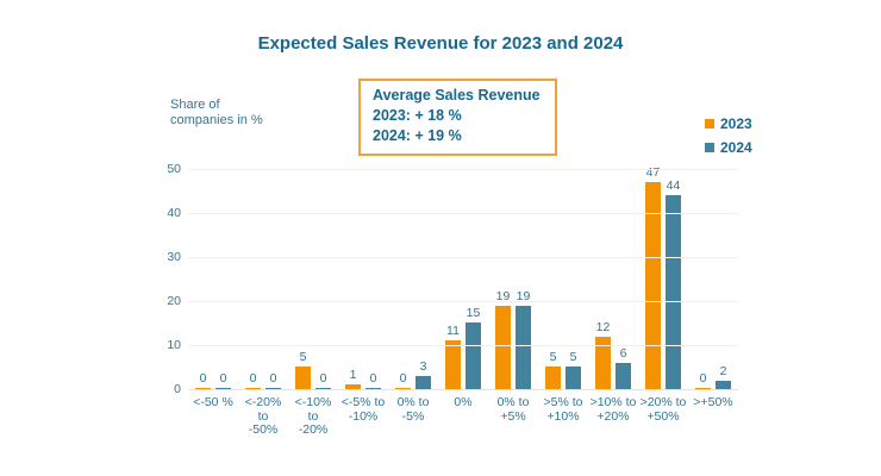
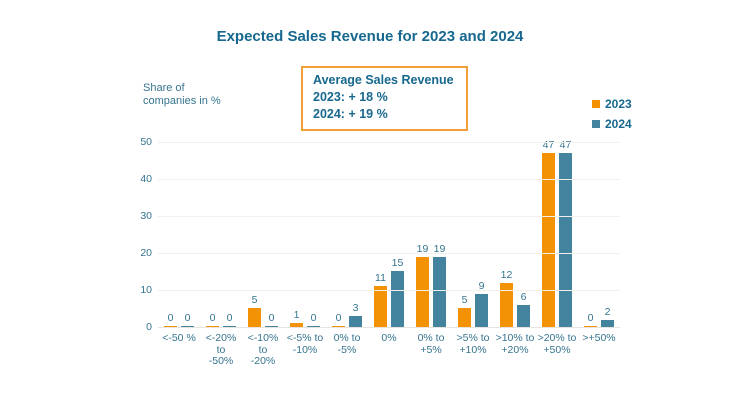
2024/>5% to +10%: 5 -> 9
2024/>20% to +50%: 44 -> 47
